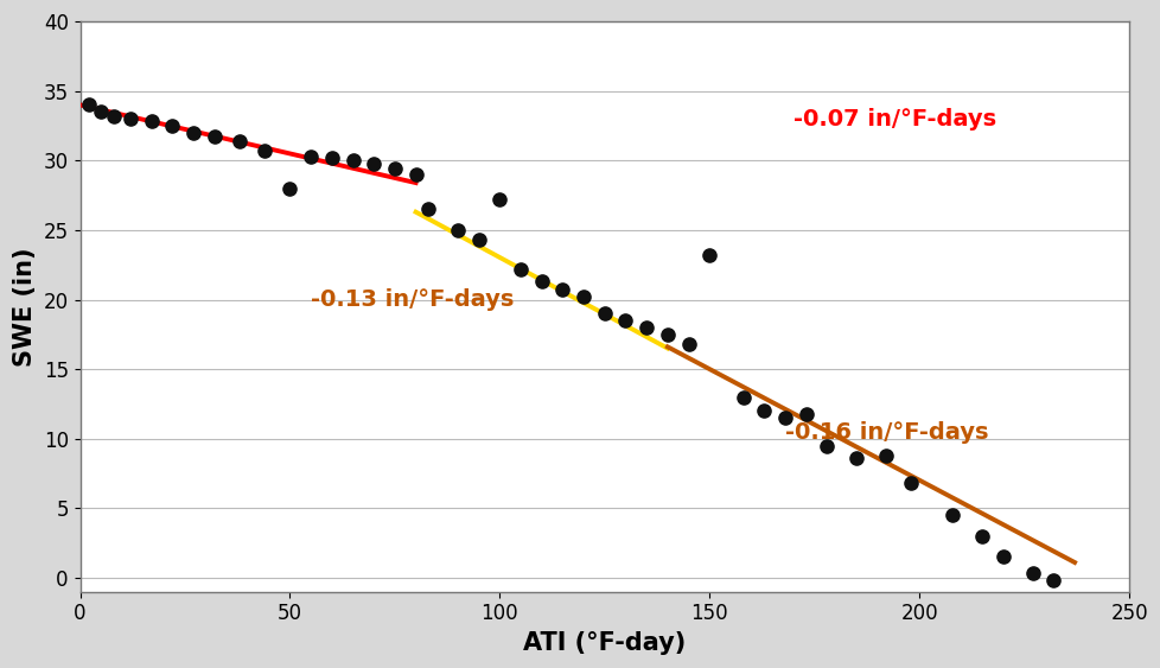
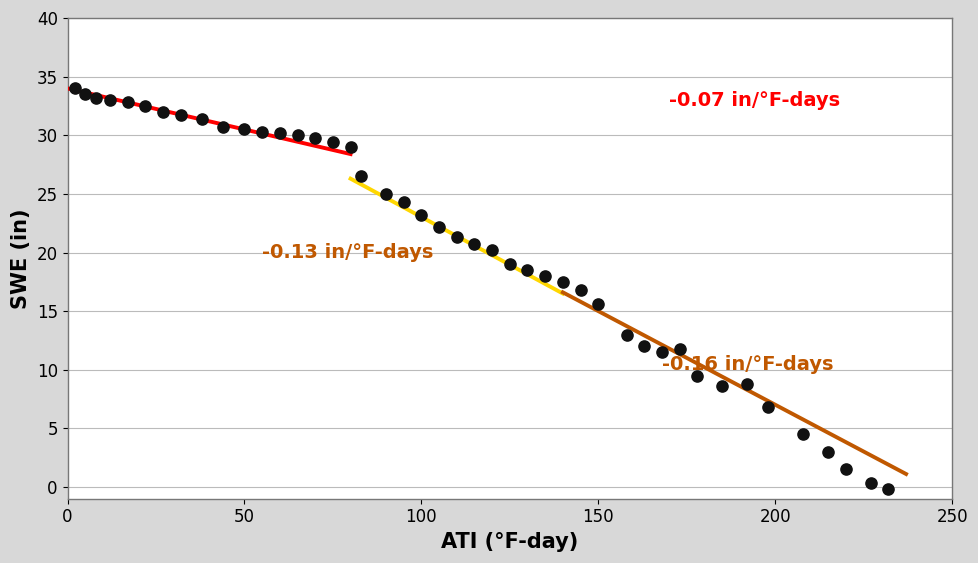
50: 28.0 -> 30.5
100: 27.2 -> 23.2
150: 23.2 -> 15.6
